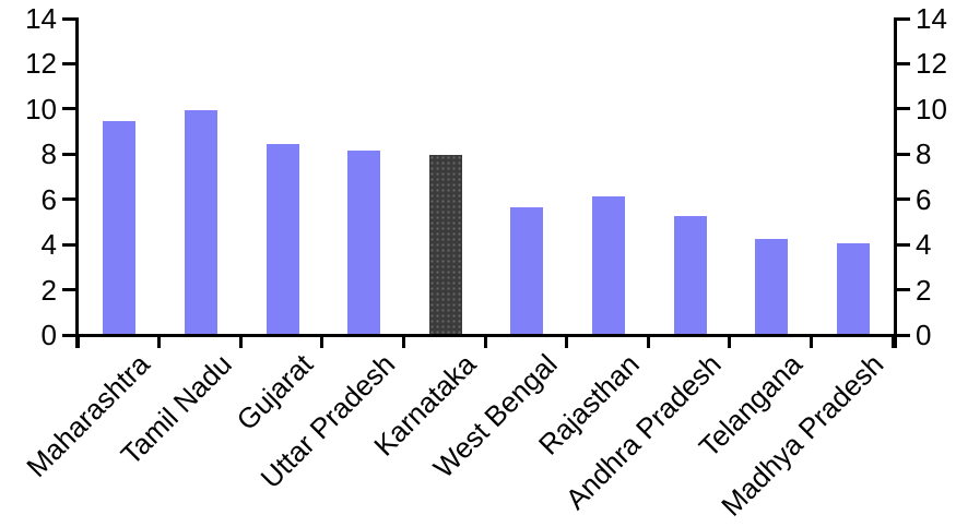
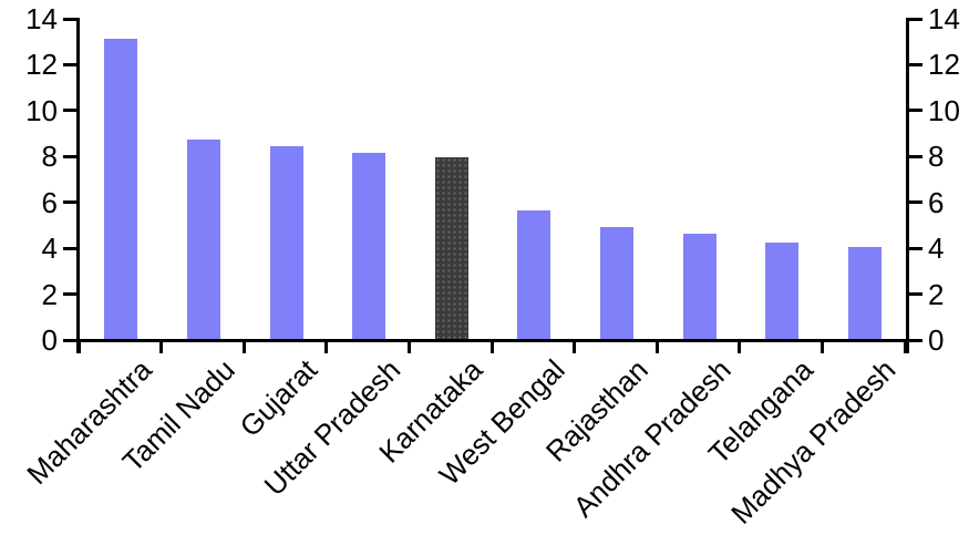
Maharashtra: 9.4 -> 13.1
Tamil Nadu: 9.9 -> 8.7
Rajasthan: 6.1 -> 4.9
Andhra Pradesh: 5.2 -> 4.6
